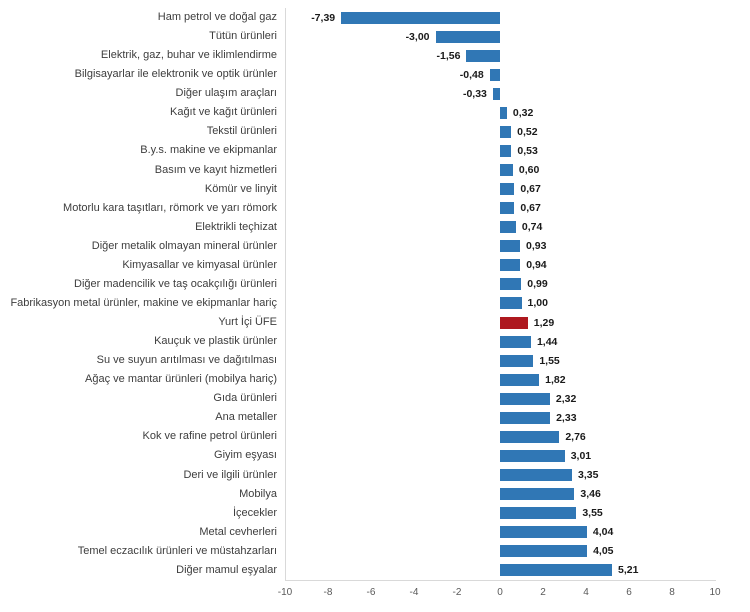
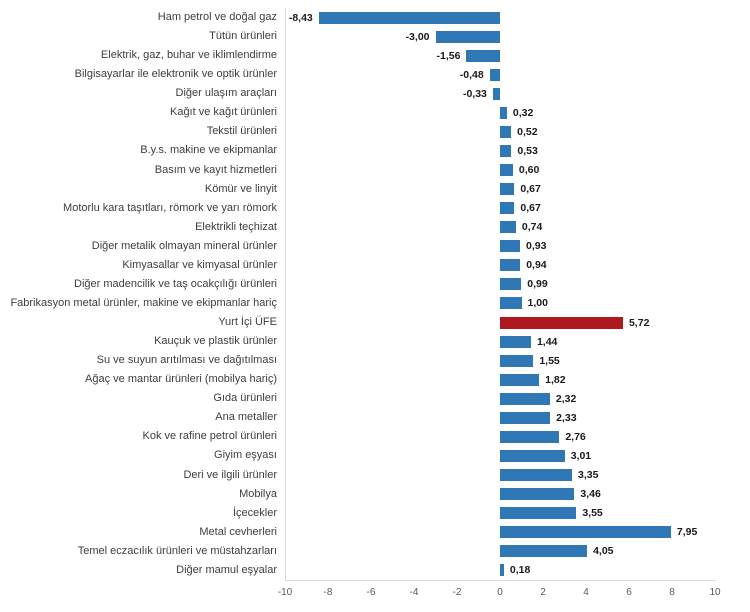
Ham petrol ve doğal gaz: -7,39 -> -8,43
Yurt İçi ÜFE: 1,29 -> 5,72
Metal cevherleri: 4,04 -> 7,95
Diğer mamul eşyalar: 5,21 -> 0,18
